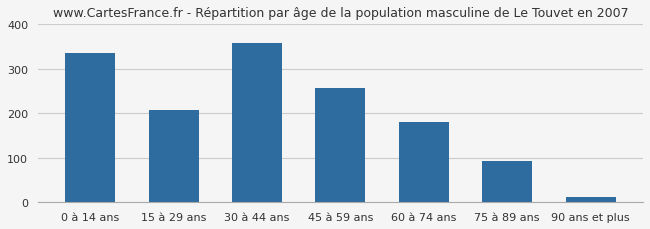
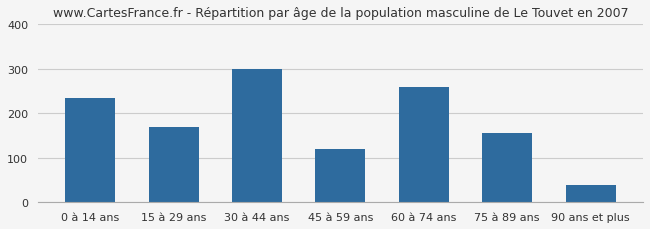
0 à 14 ans: 335 -> 235
15 à 29 ans: 208 -> 170
30 à 44 ans: 358 -> 300
45 à 59 ans: 257 -> 120
60 à 74 ans: 181 -> 260
75 à 89 ans: 93 -> 155
90 ans et plus: 13 -> 40
